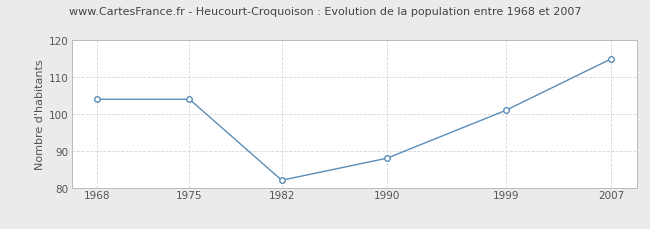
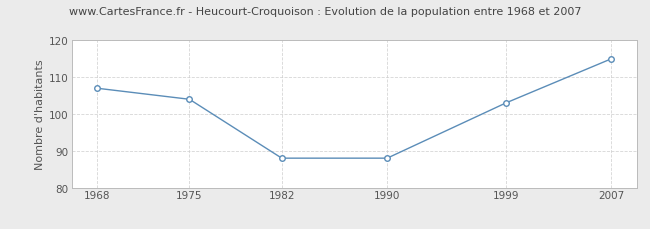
1968: 104 -> 107
1982: 82 -> 88
1999: 101 -> 103
